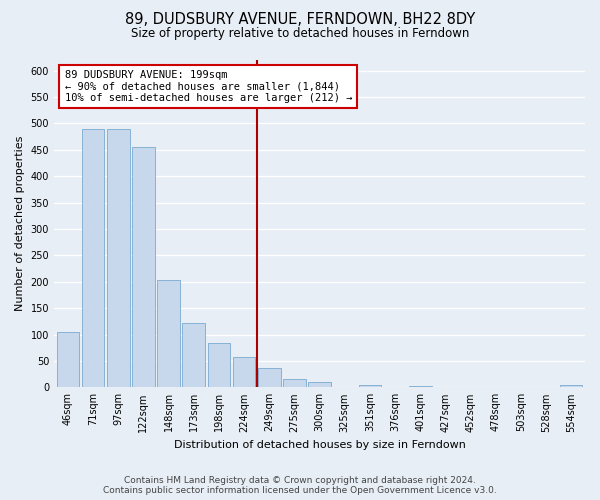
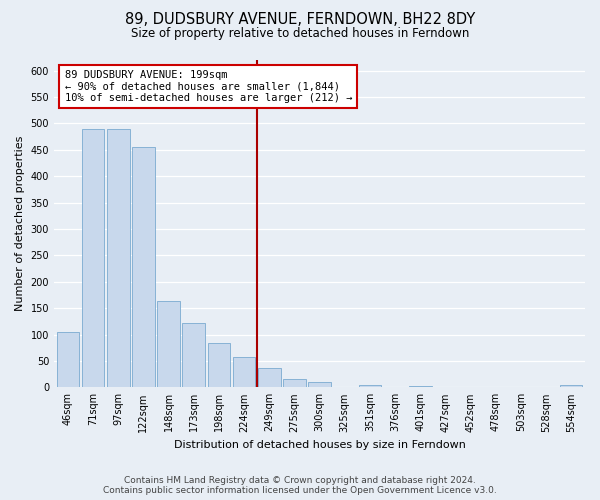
148sqm: 203 -> 164
